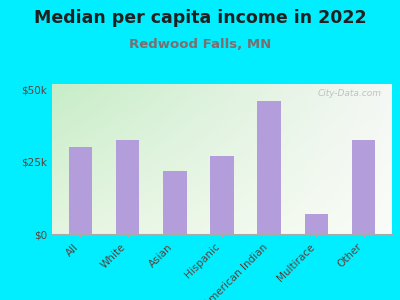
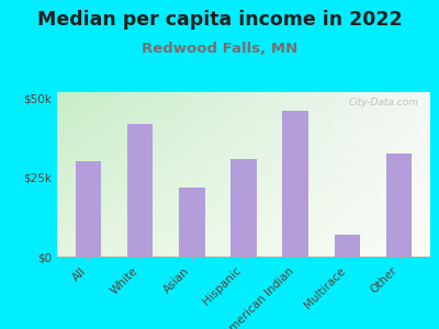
White: $32.5k -> $42.0k
Hispanic: $27.0k -> $31.0k
